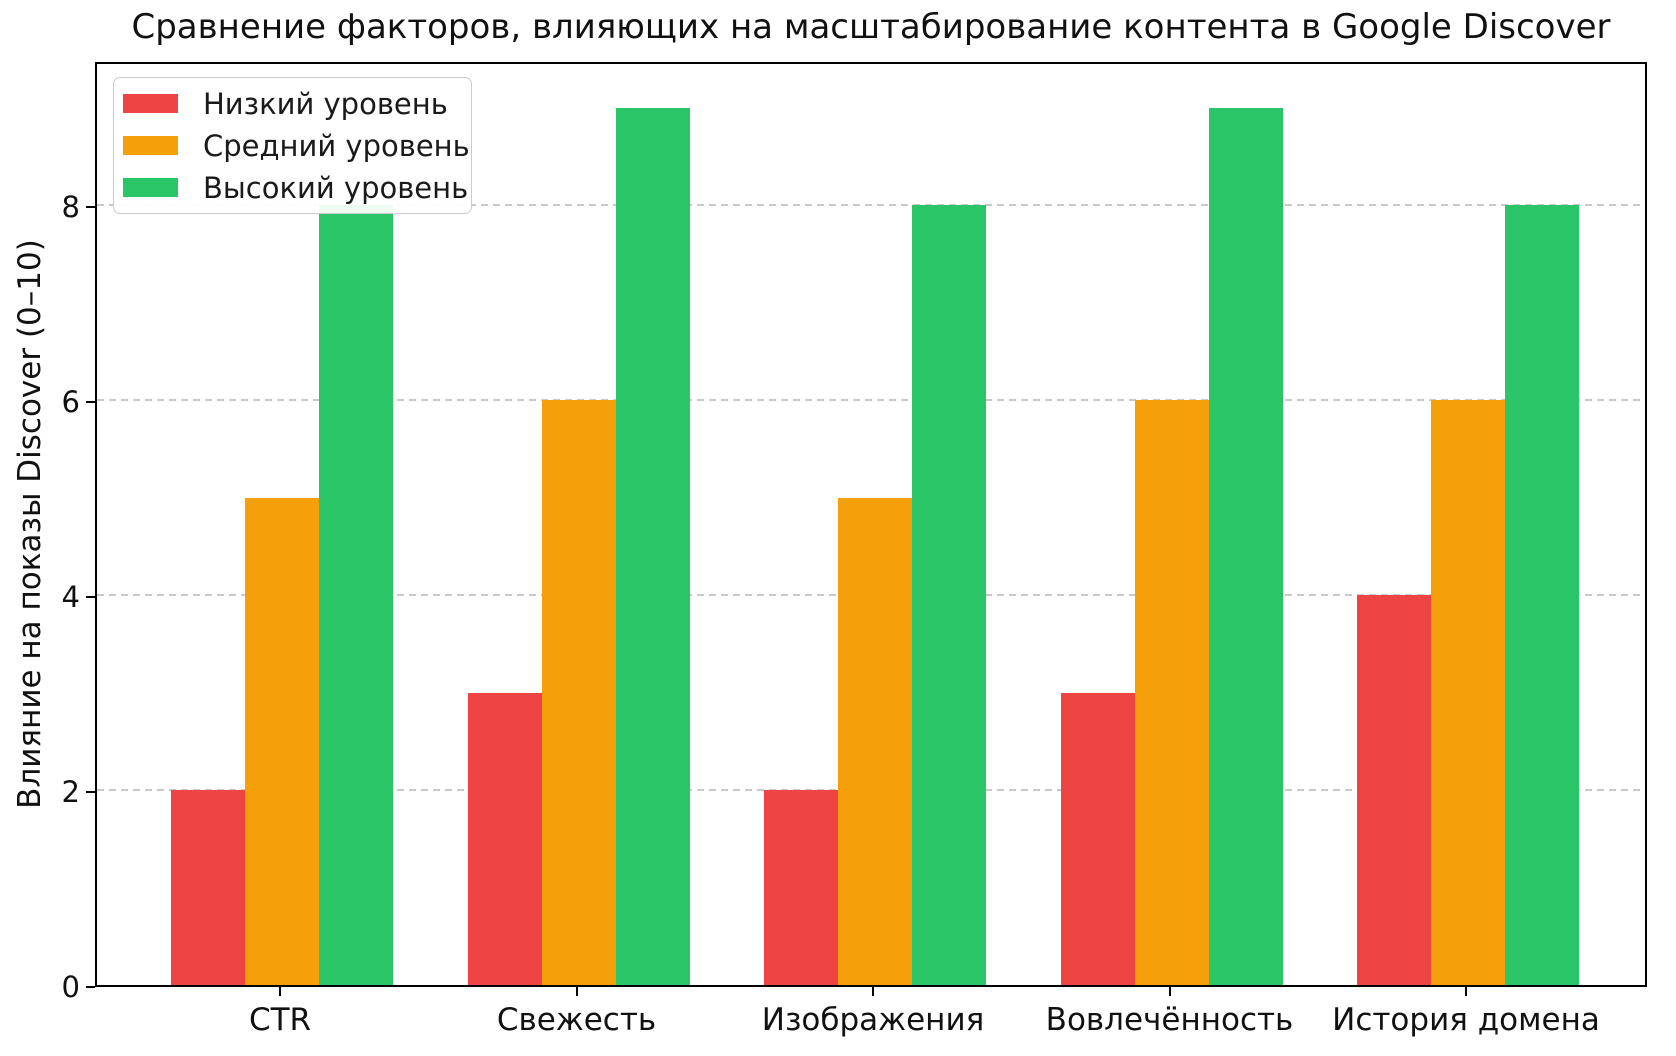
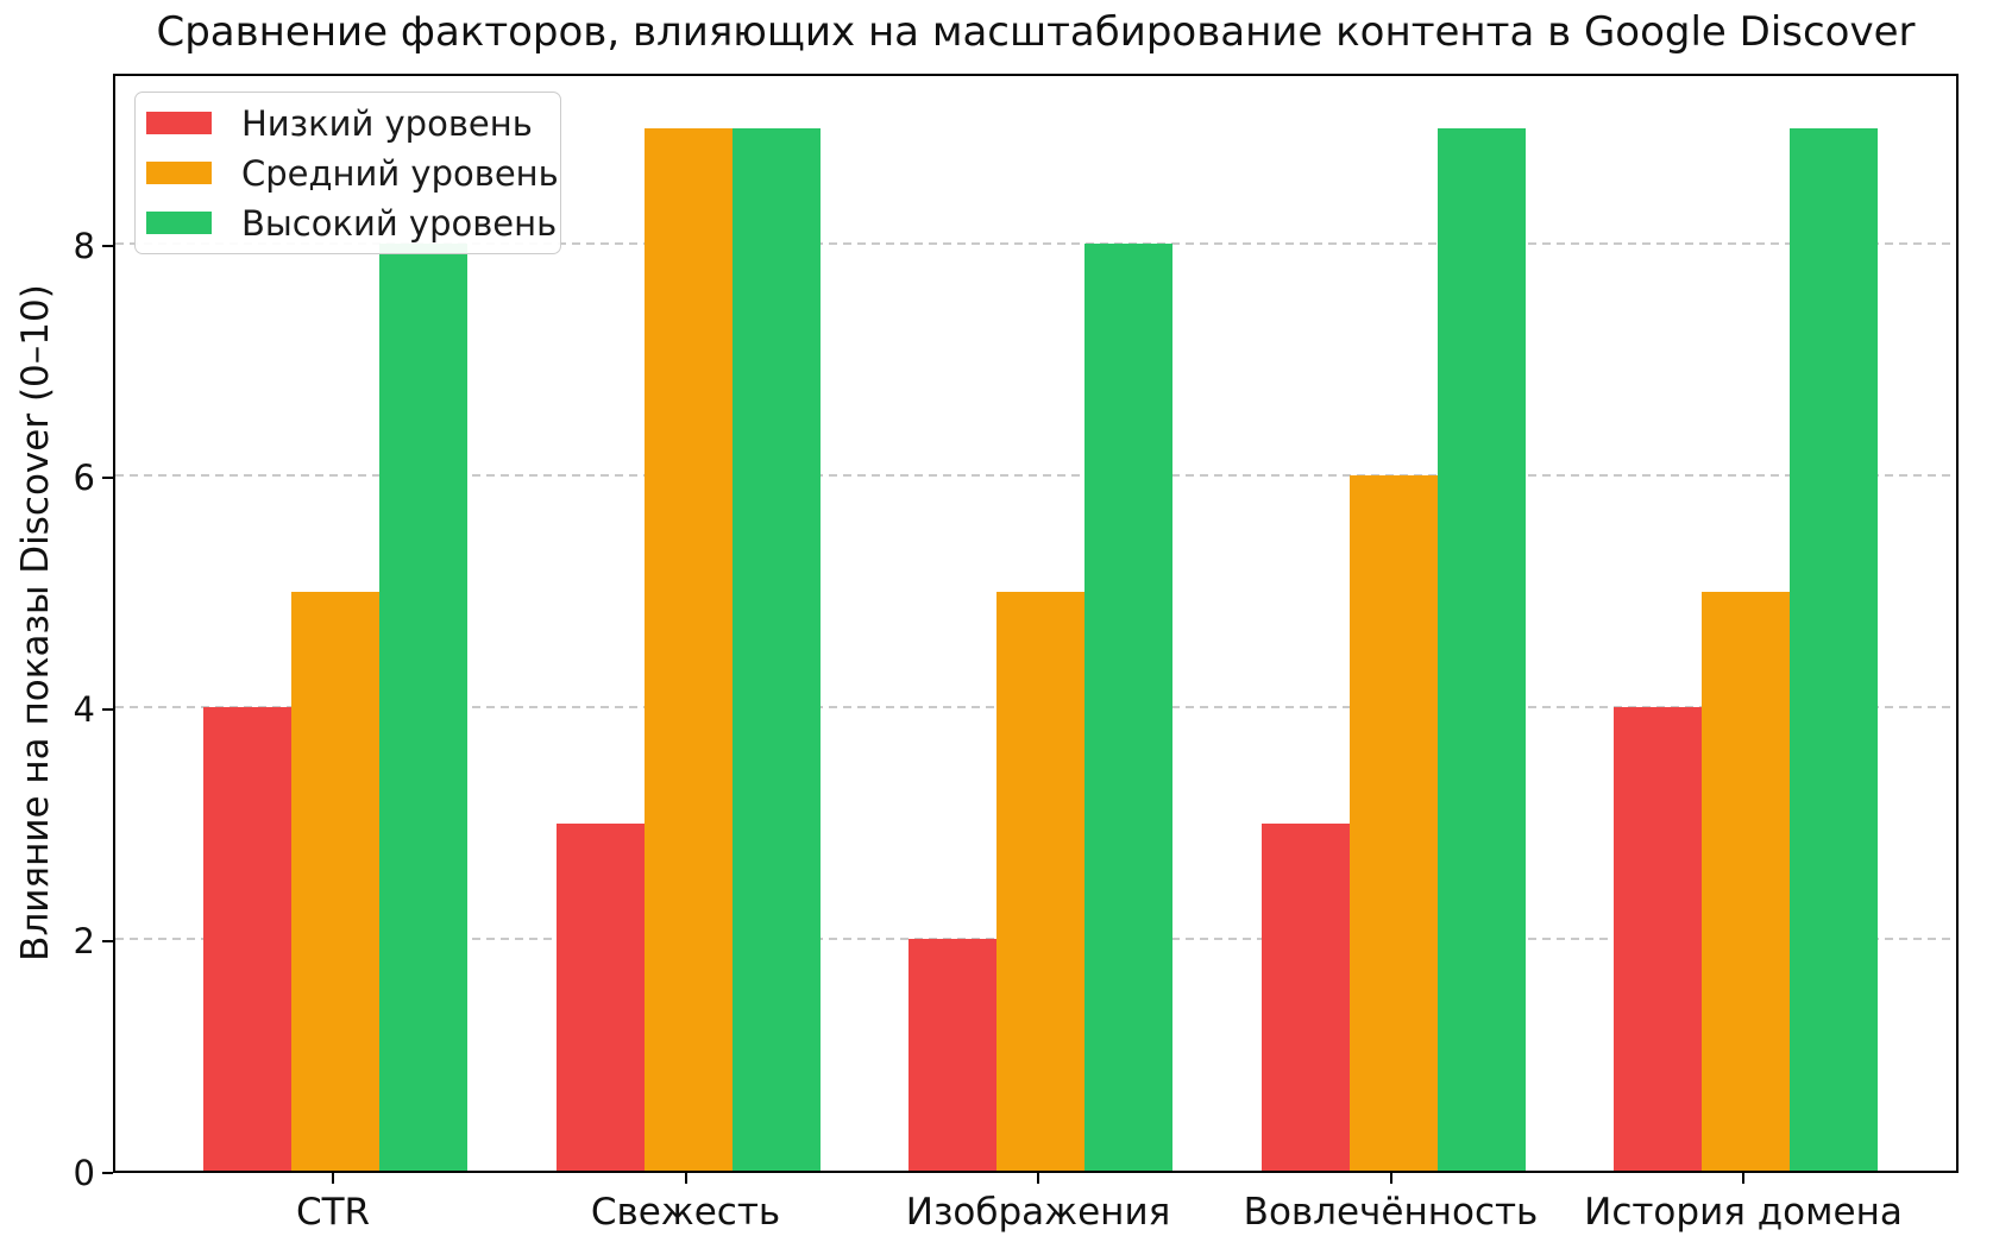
Низкий уровень/CTR: 2 -> 4
Средний уровень/Свежесть: 6 -> 9
Средний уровень/История домена: 6 -> 5
Высокий уровень/История домена: 8 -> 9
